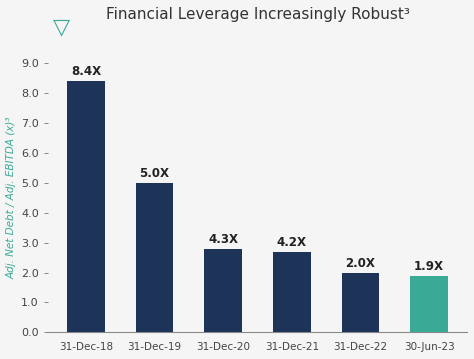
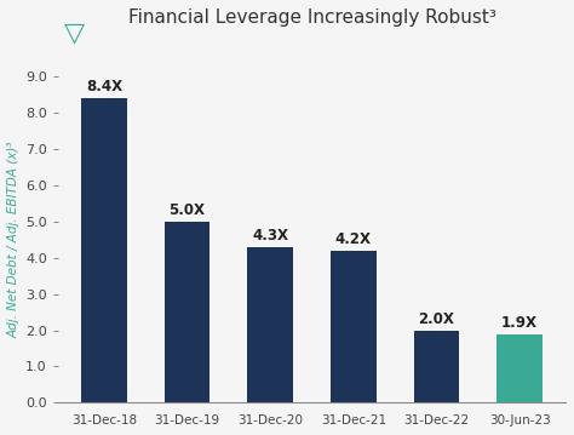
31-Dec-20: 2.8 -> 4.3
31-Dec-21: 2.7 -> 4.2
